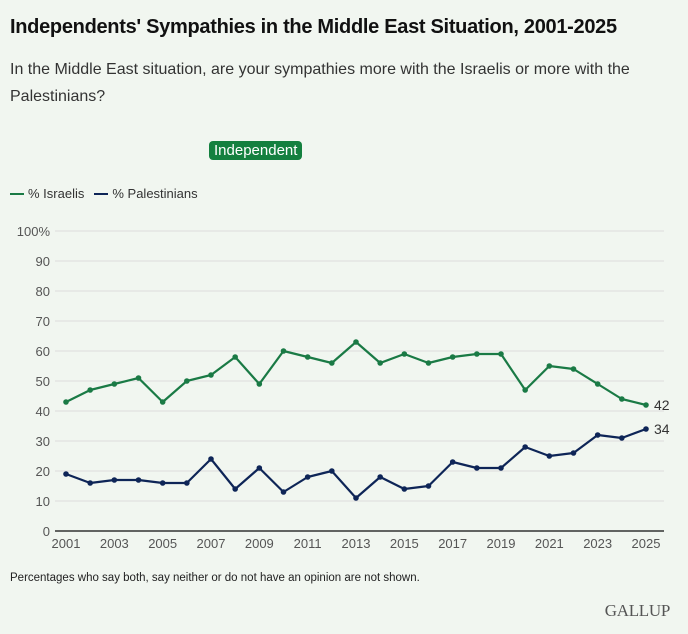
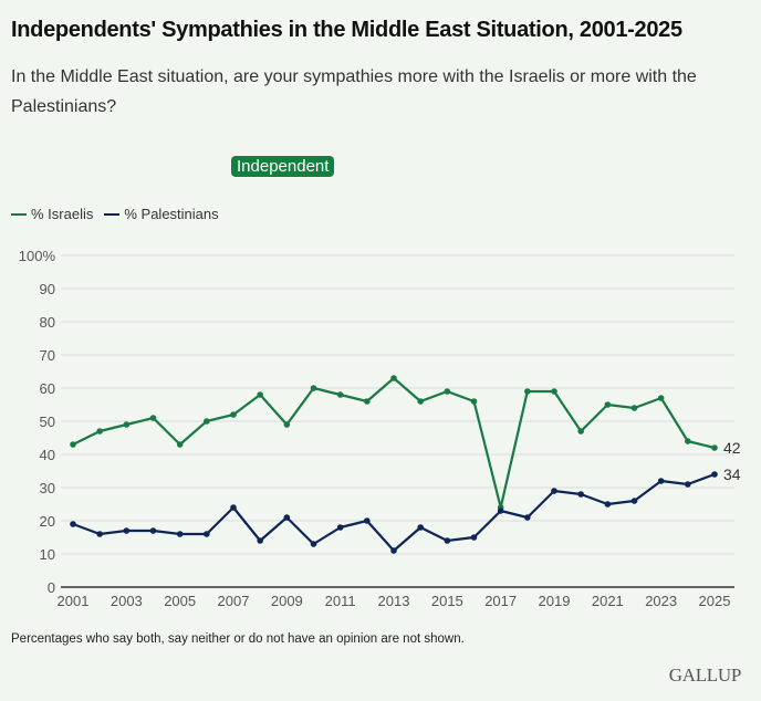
% Israelis/2017: 58% -> 24%
% Palestinians/2019: 21% -> 29%
% Israelis/2023: 49% -> 57%
